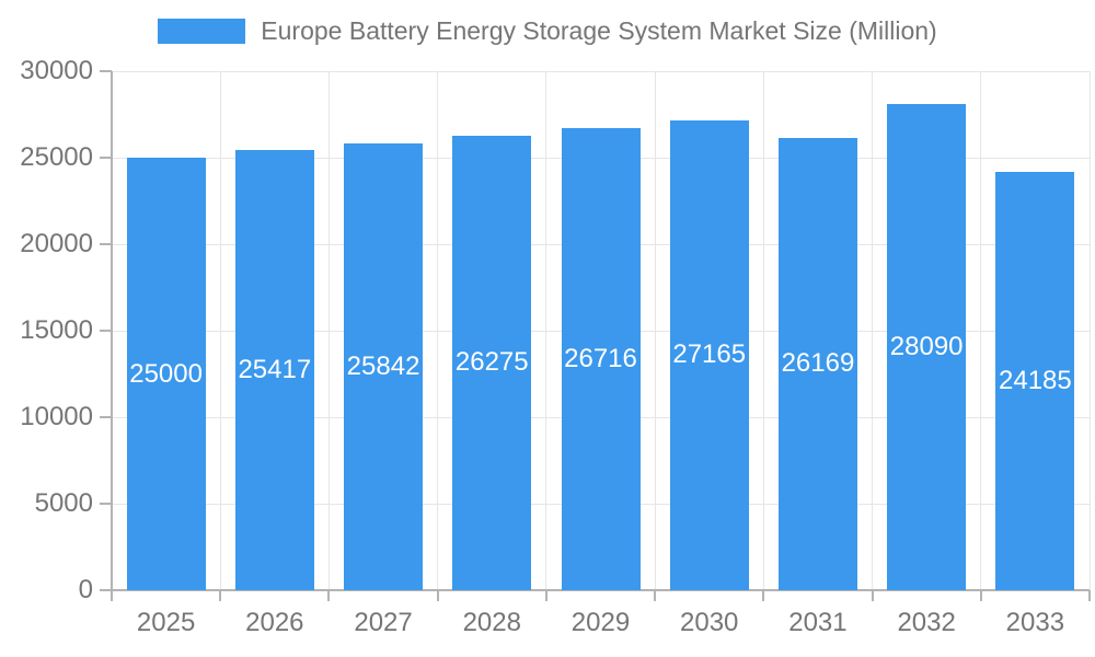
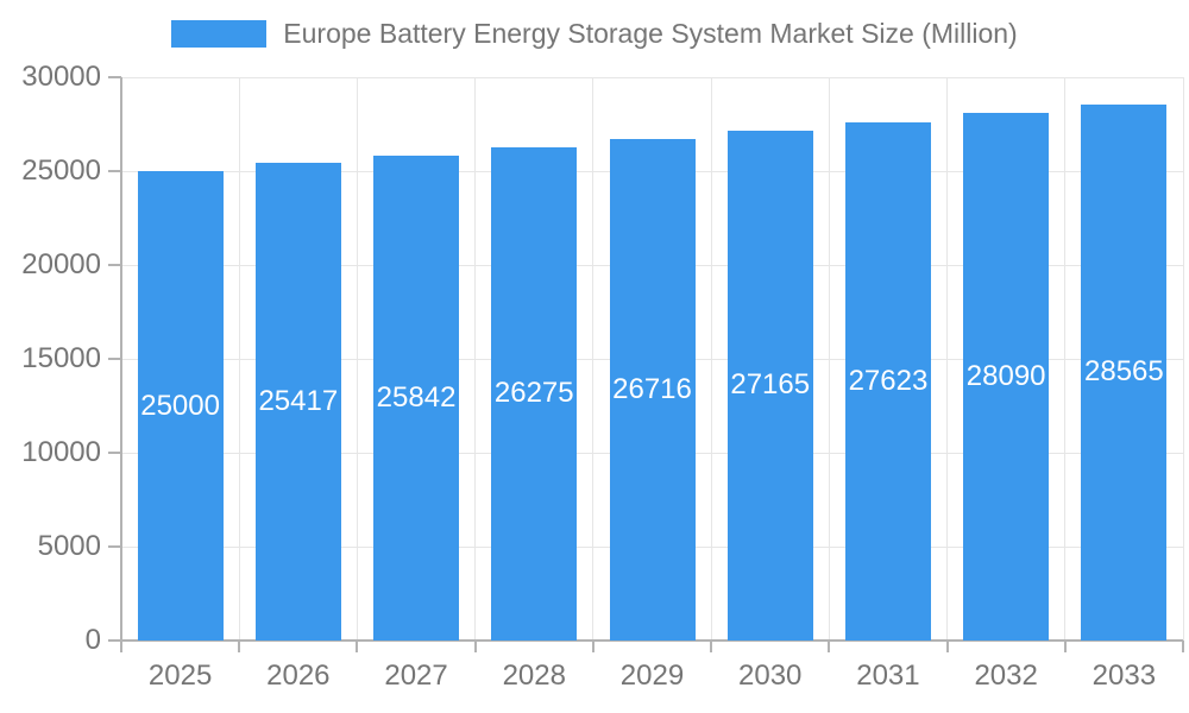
2031: 26169 -> 27623
2033: 24185 -> 28565
